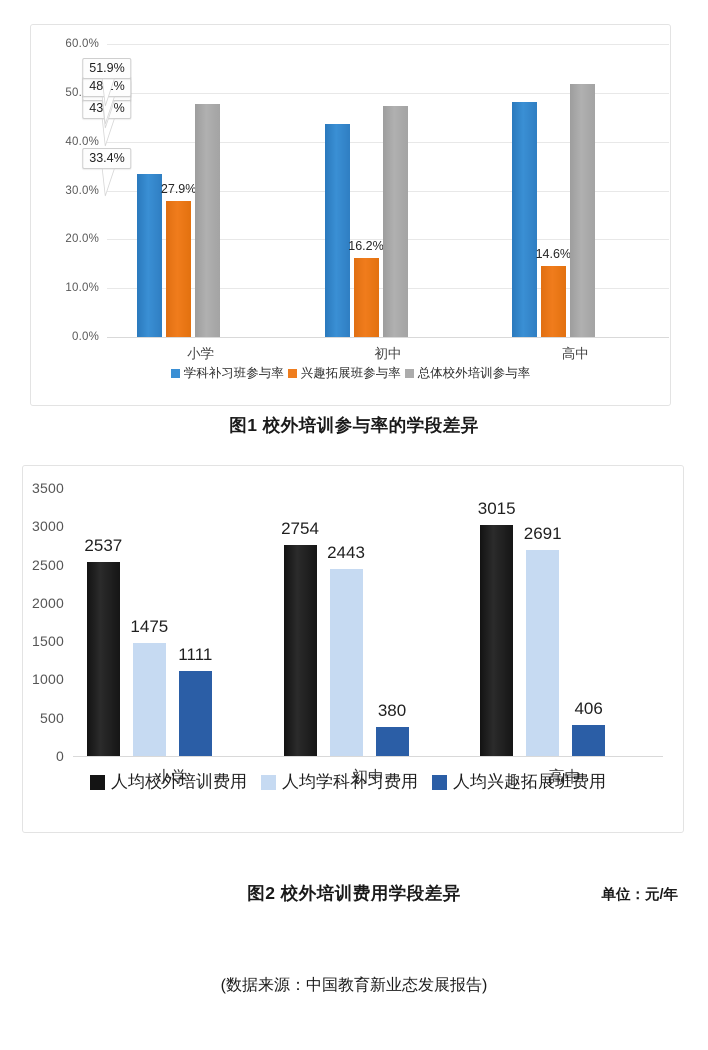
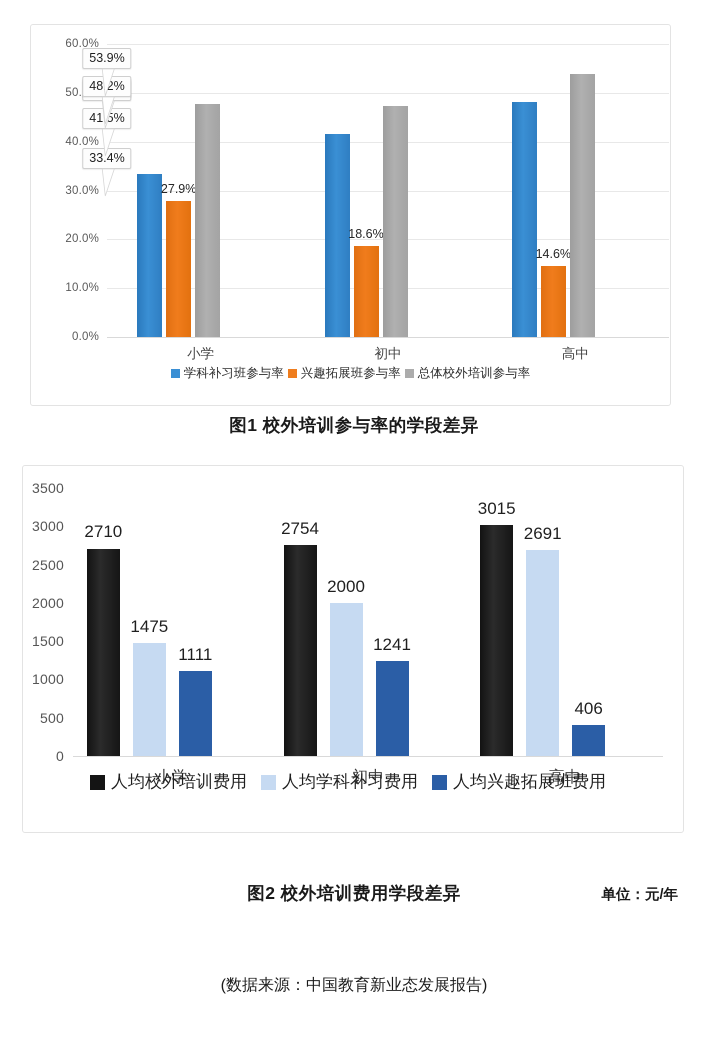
图1 校外培训参与率的学段差异/学科补习班参与率/初中: 43.7% -> 41.5%
图1 校外培训参与率的学段差异/兴趣拓展班参与率/初中: 16.2% -> 18.6%
图1 校外培训参与率的学段差异/总体校外培训参与率/高中: 51.9% -> 53.9%
图2 校外培训费用学段差异/人均校外培训费用/小学: 2537 -> 2710
图2 校外培训费用学段差异/人均学科补习费用/初中: 2443 -> 2000
图2 校外培训费用学段差异/人均兴趣拓展班费用/初中: 380 -> 1241
